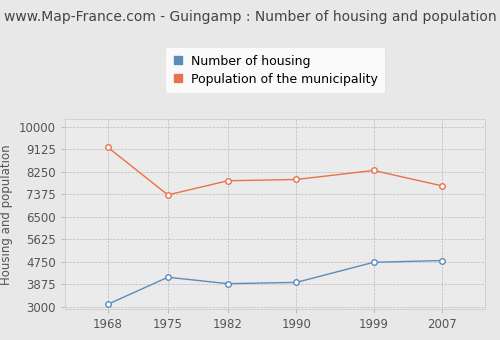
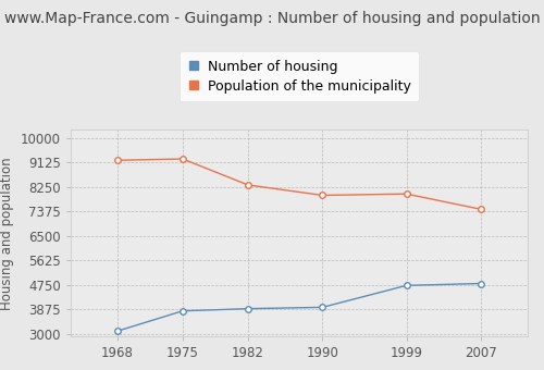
Number of housing/1975: 4150 -> 3820
Population of the municipality/1975: 7350 -> 9250
Population of the municipality/1982: 7900 -> 8320
Population of the municipality/1999: 8300 -> 8000
Population of the municipality/2007: 7700 -> 7450
